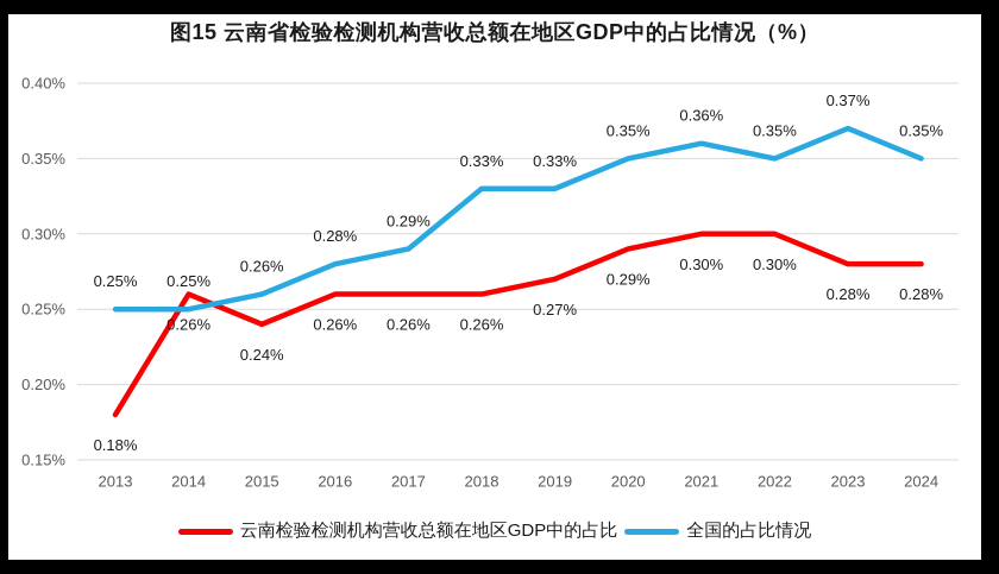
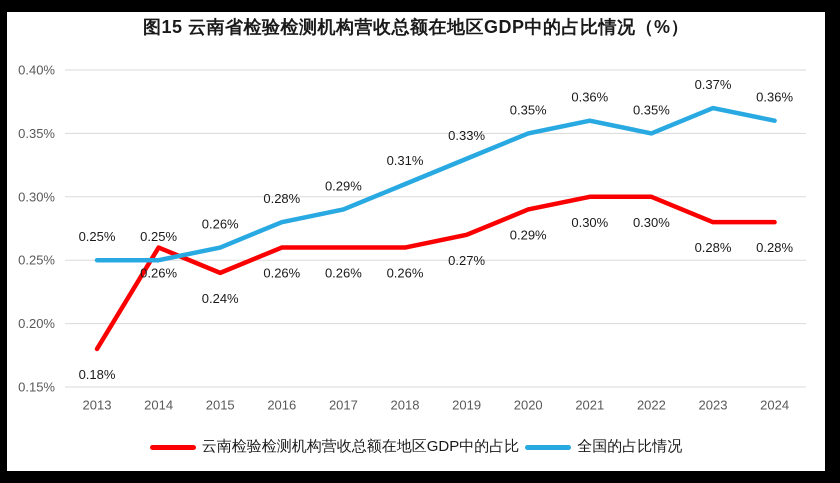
全国的占比情况/2018: 0.33% -> 0.31%
全国的占比情况/2024: 0.35% -> 0.36%
